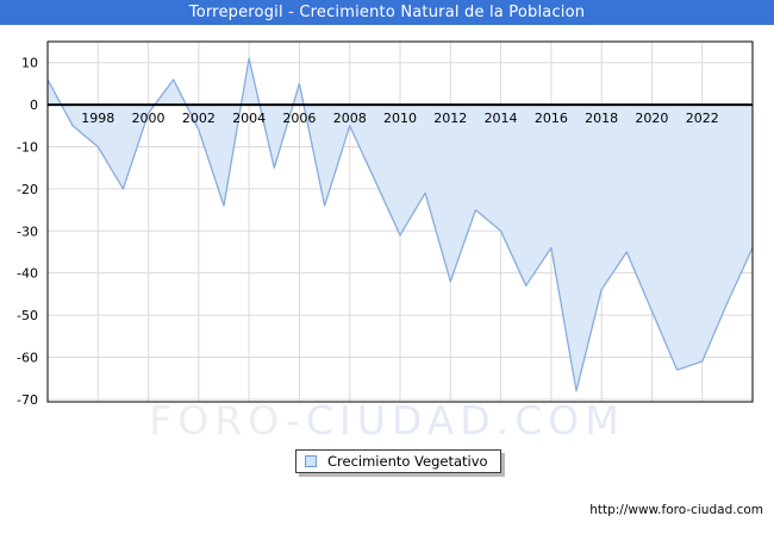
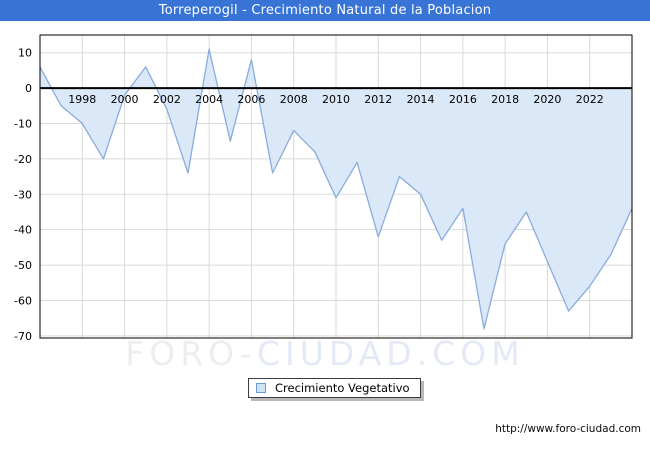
2006: 5 -> 8
2008: -5 -> -12
2022: -61 -> -56
